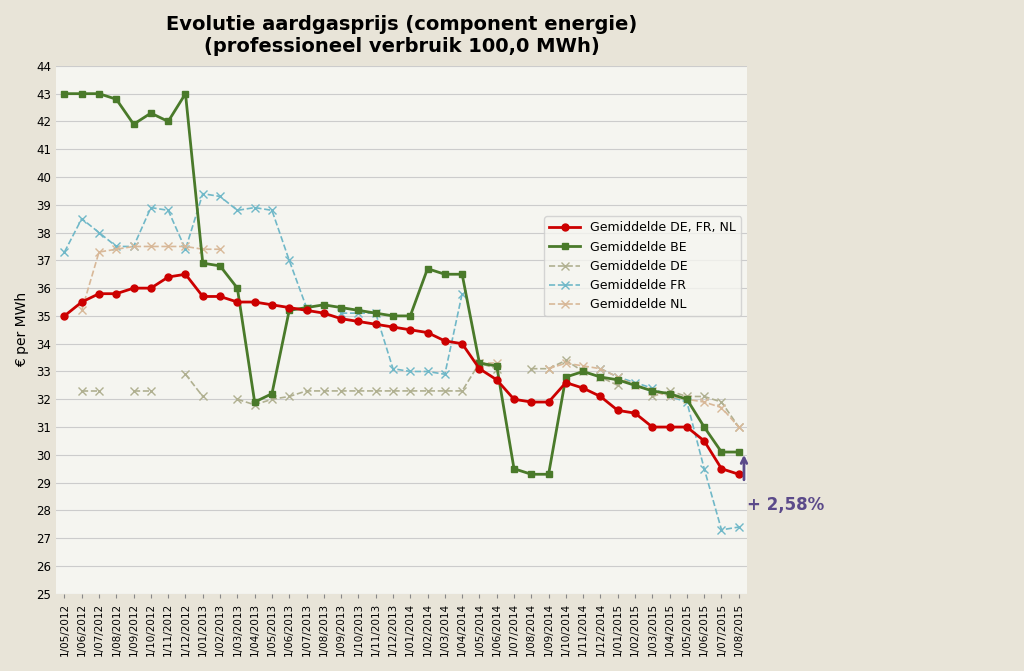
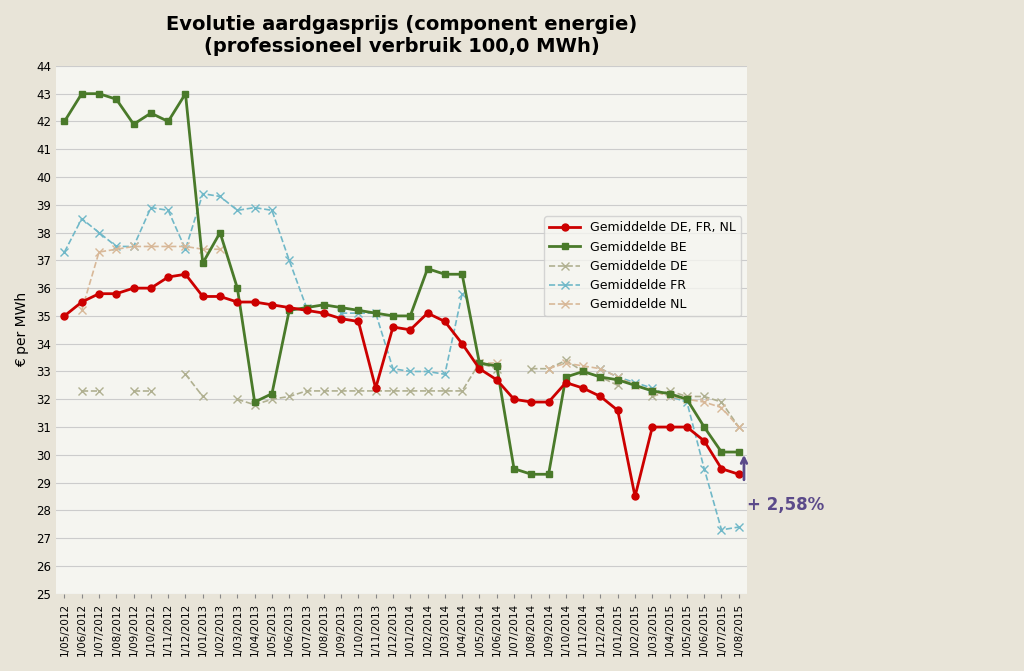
Gemiddelde BE/1/05/2012: 43.0 -> 42.0
Gemiddelde BE/1/02/2013: 36.8 -> 38.0
Gemiddelde DE, FR, NL/1/11/2013: 34.7 -> 32.4
Gemiddelde DE, FR, NL/1/02/2014: 34.4 -> 35.1
Gemiddelde DE, FR, NL/1/03/2014: 34.1 -> 34.8
Gemiddelde DE, FR, NL/1/02/2015: 31.5 -> 28.5
